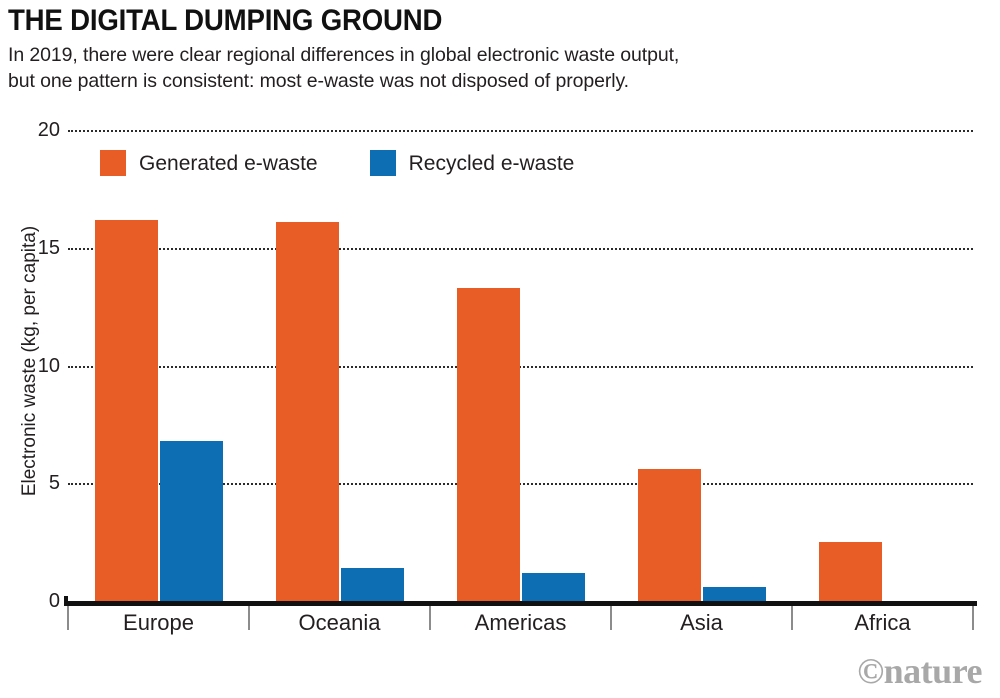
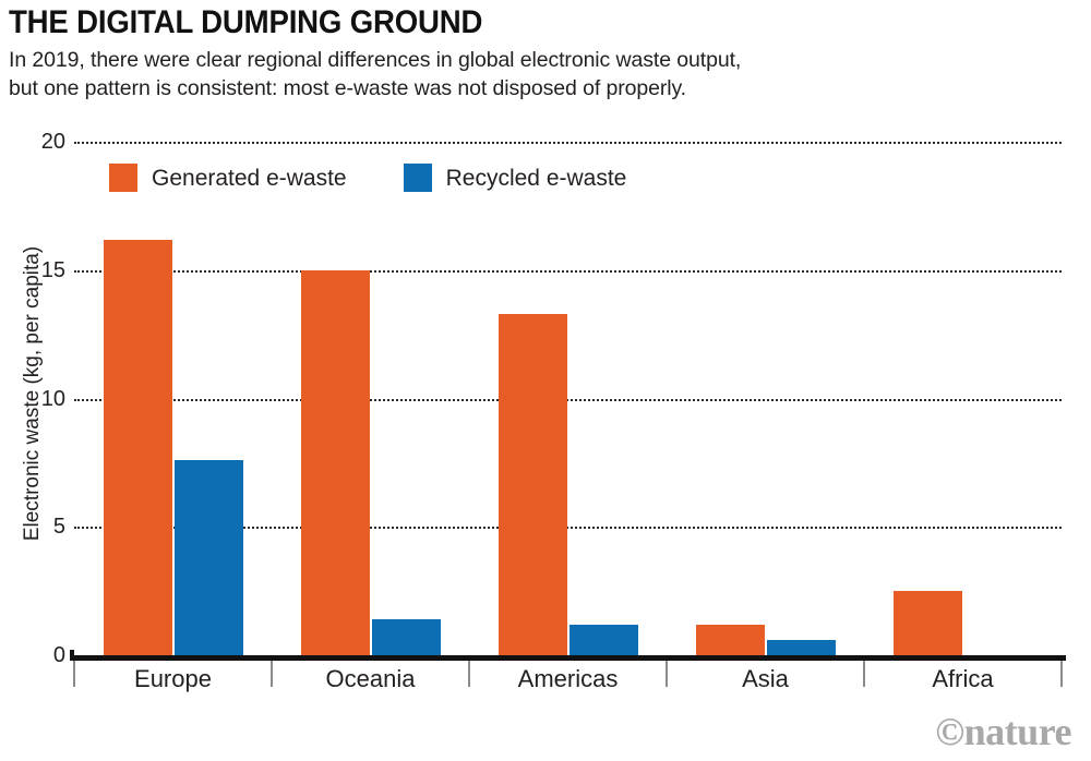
Recycled e-waste/Europe: 6.8 -> 7.6
Generated e-waste/Oceania: 16.1 -> 15.0
Generated e-waste/Asia: 5.6 -> 1.2
